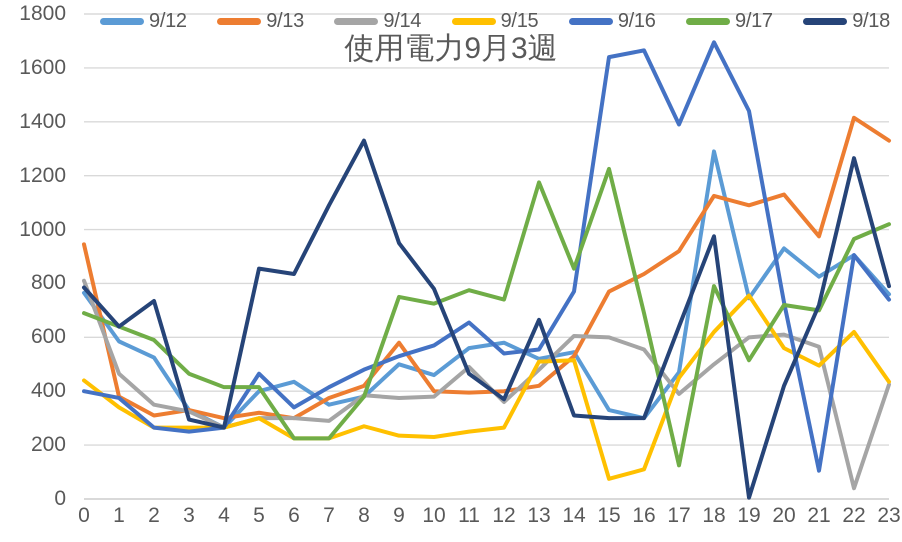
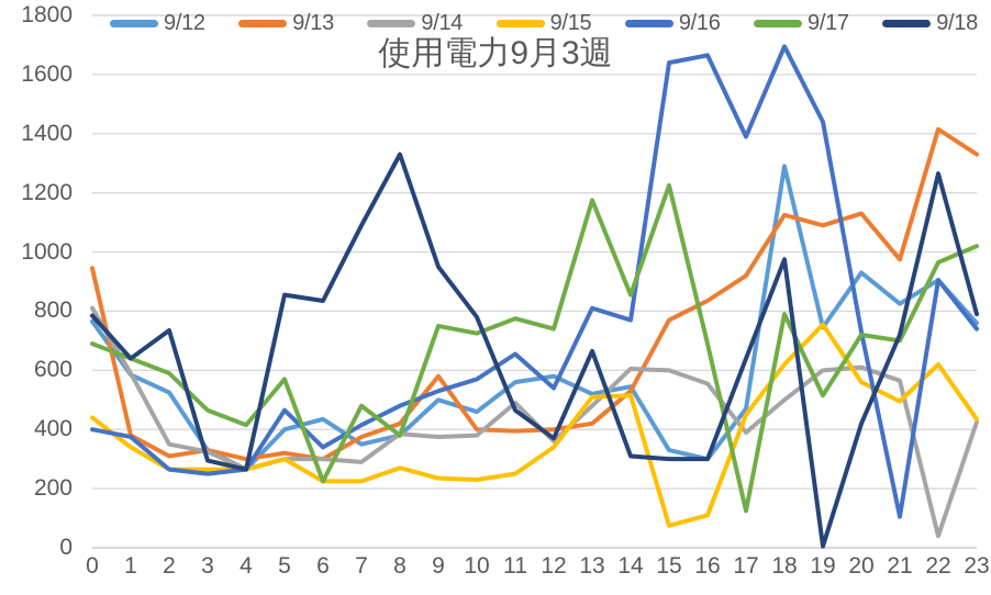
9/14/1: 460 -> 590
9/17/5: 420 -> 570
9/17/7: 220 -> 480
9/15/12: 260 -> 340
9/16/13: 560 -> 810
